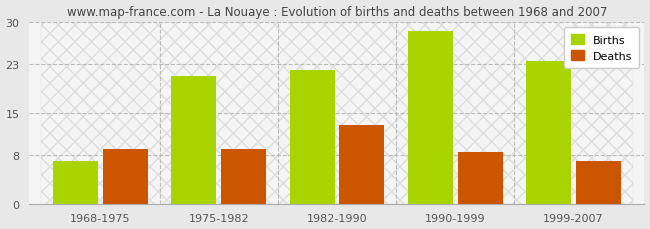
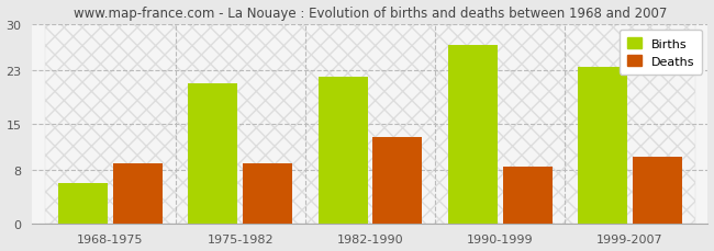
Births/1968-1975: 7.0 -> 6.0
Births/1990-1999: 28.5 -> 26.8
Deaths/1999-2007: 7.0 -> 10.0
